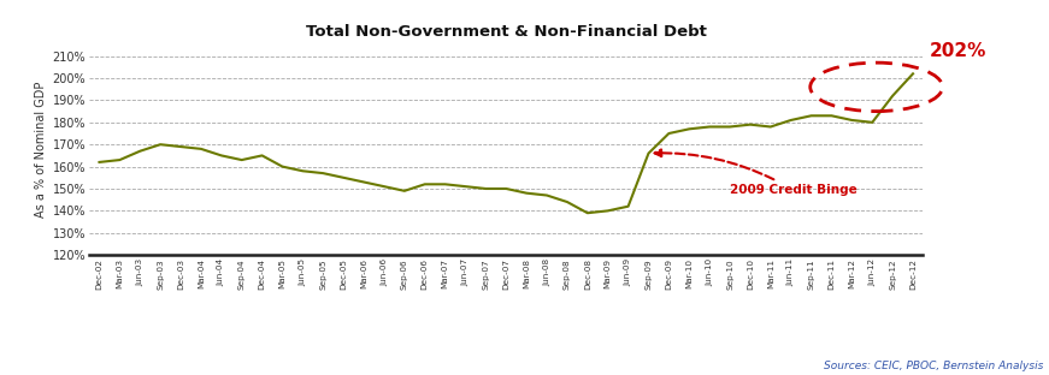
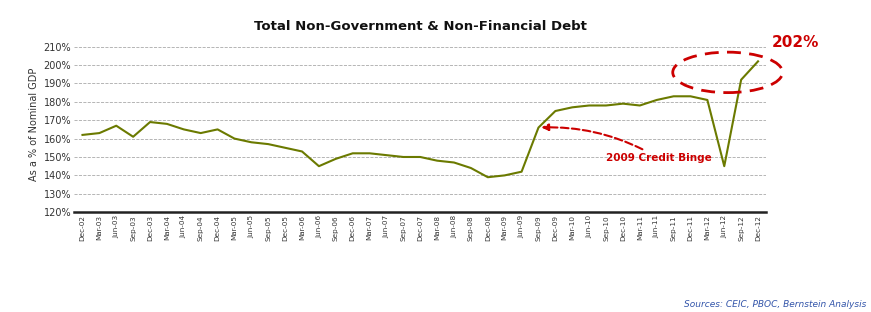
Sep-03: 170% -> 161%
Jun-06: 151% -> 145%
Jun-12: 180% -> 145%
